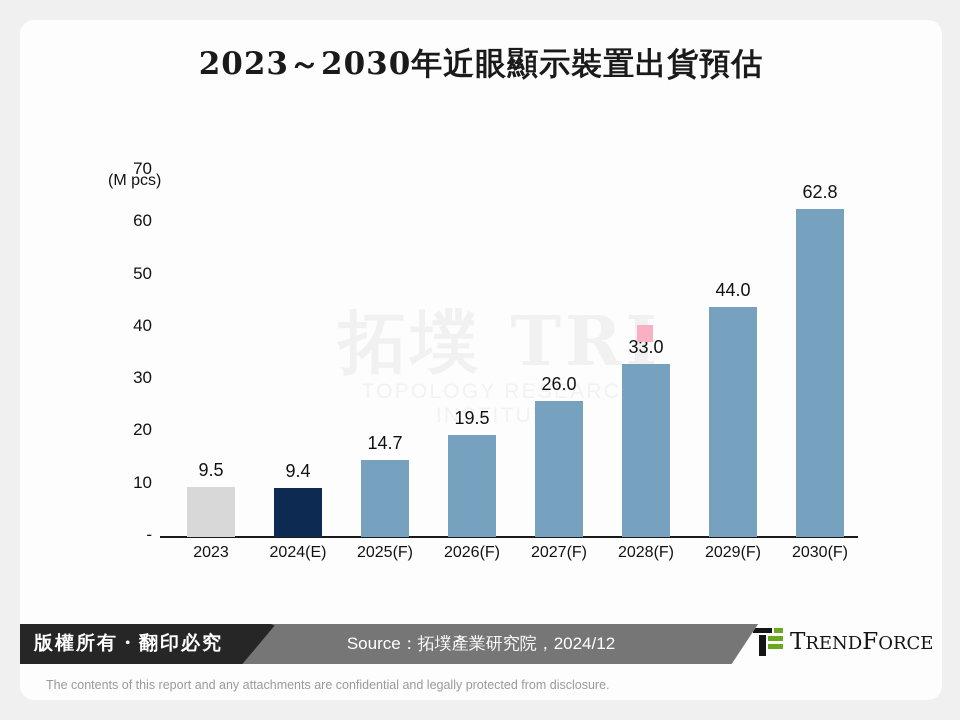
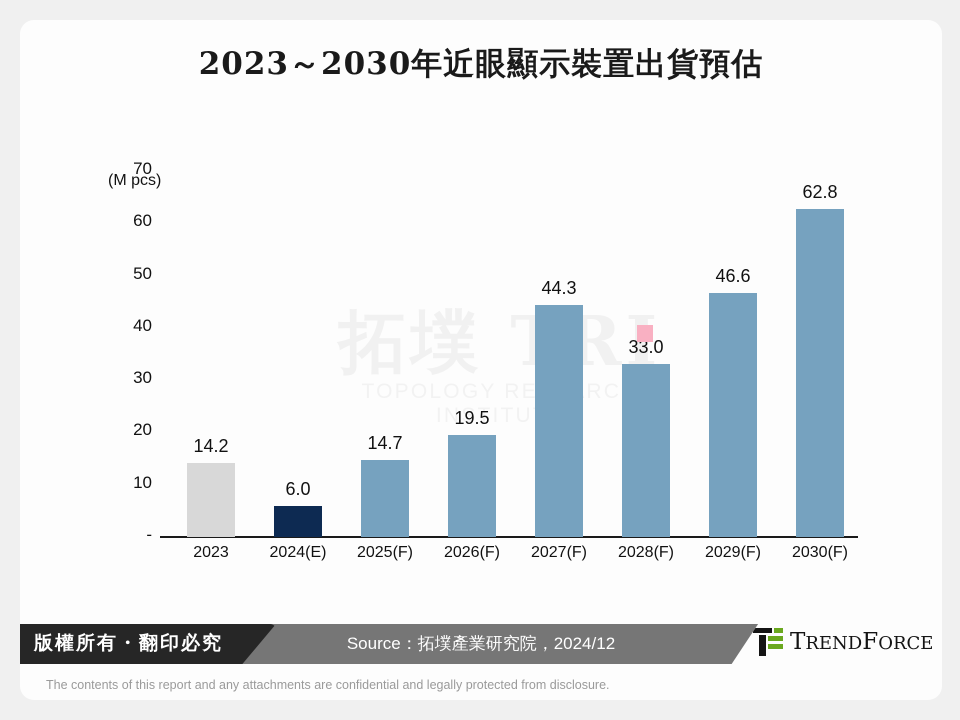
2023: 9.5 -> 14.2
2024(E): 9.4 -> 6.0
2027(F): 26.0 -> 44.3
2029(F): 44.0 -> 46.6
